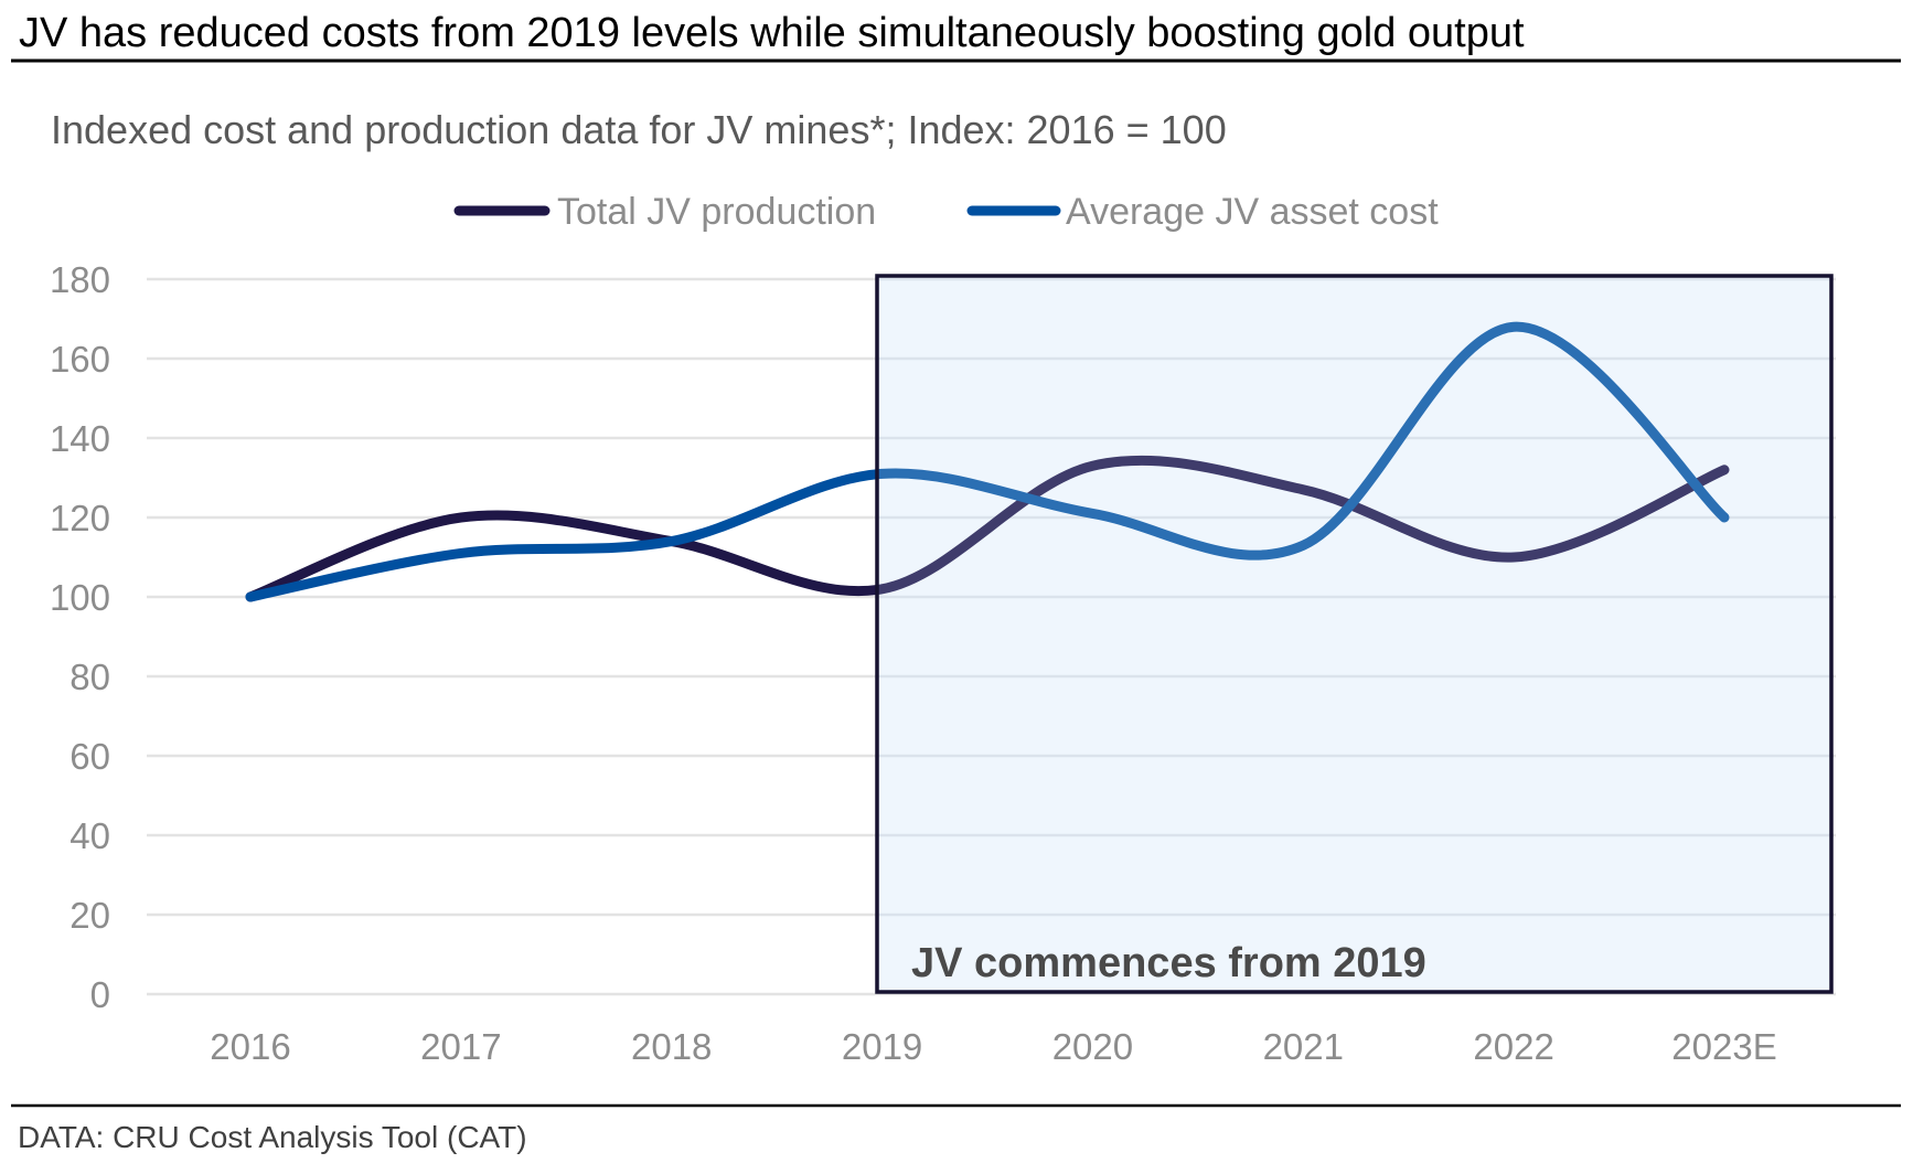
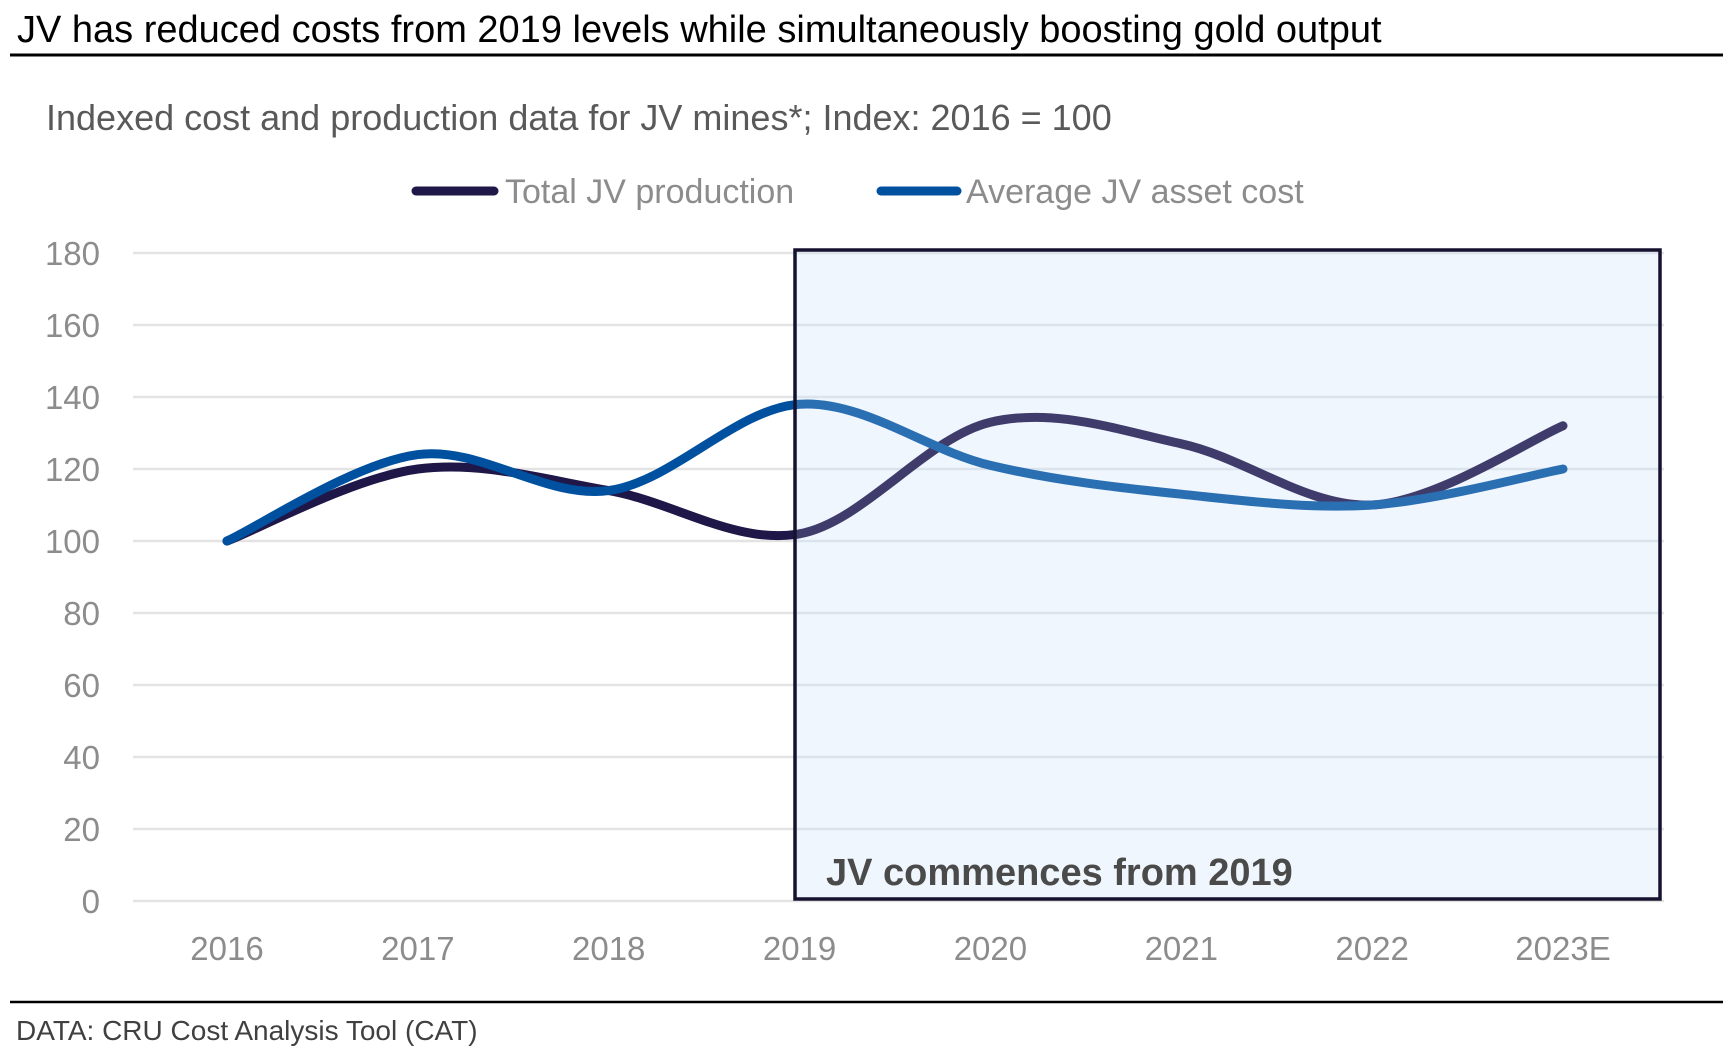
Average JV asset cost/2017: 111 -> 124
Average JV asset cost/2019: 131 -> 138
Average JV asset cost/2022: 168 -> 110
